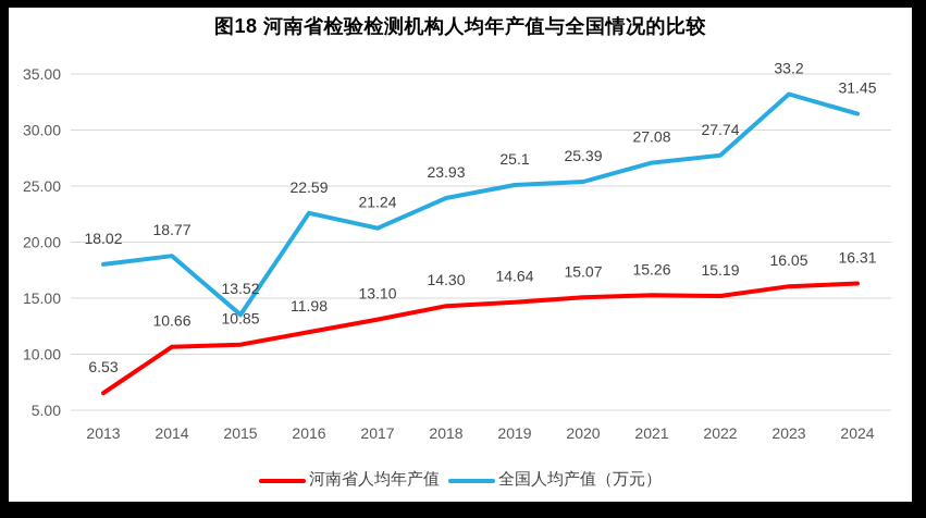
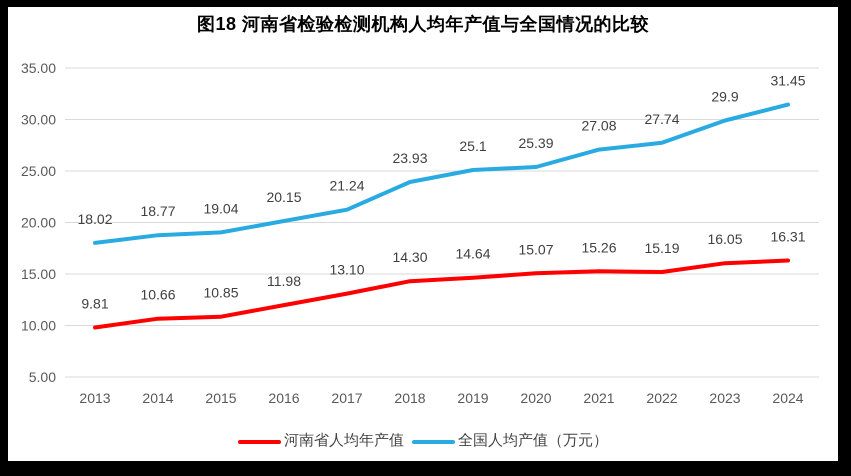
河南省人均年产值/2013: 6.53 -> 9.81
全国人均产值（万元）/2015: 13.52 -> 19.04
全国人均产值（万元）/2016: 22.59 -> 20.15
全国人均产值（万元）/2023: 33.2 -> 29.9
